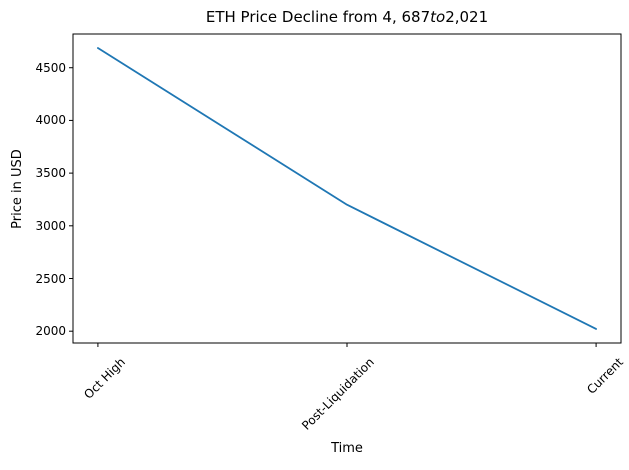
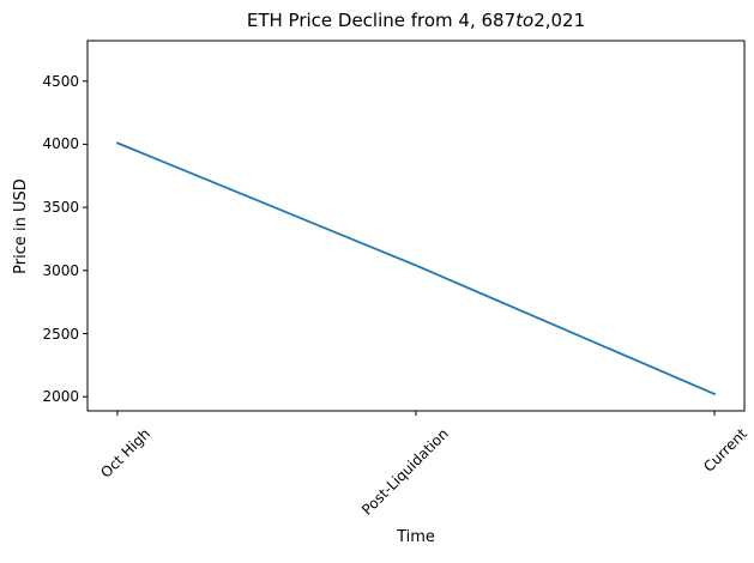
Oct High: 4690 -> 4010
Post-Liquidation: 3200 -> 3040
